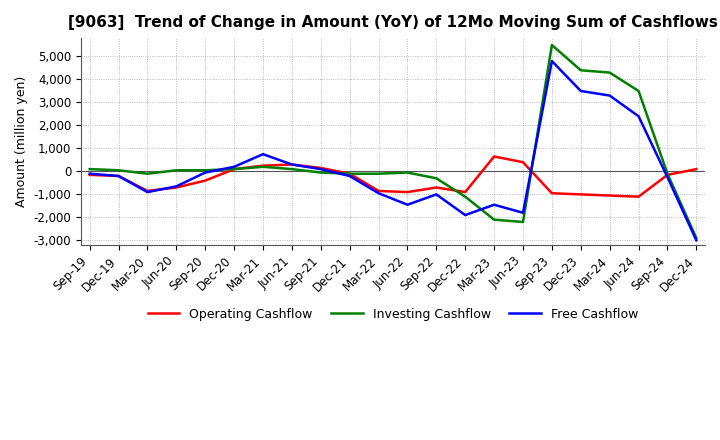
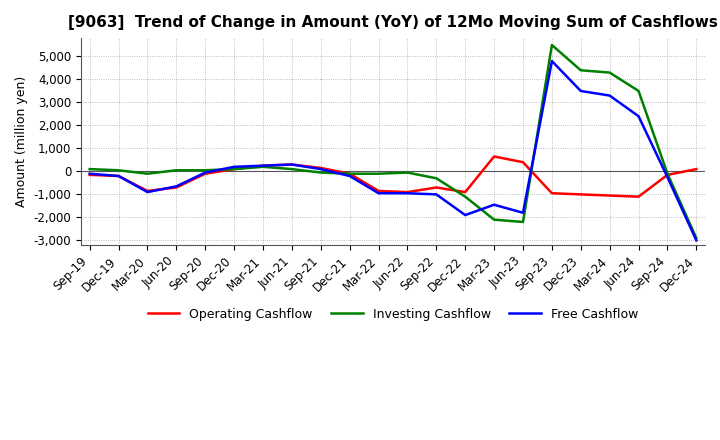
Operating Cashflow/Sep-20: -400 -> -100
Free Cashflow/Mar-21: 750 -> 250
Free Cashflow/Jun-22: -1,450 -> -950
